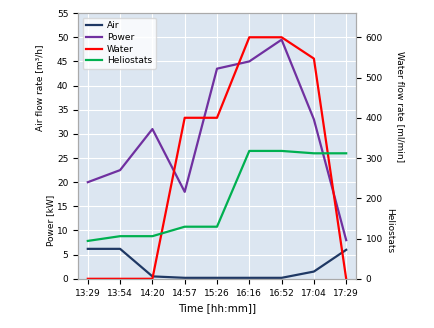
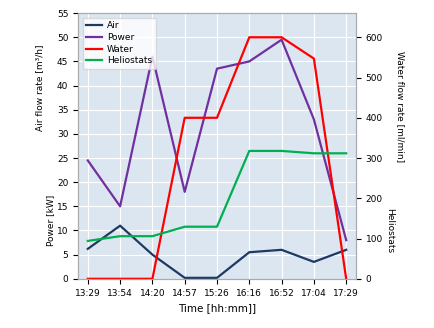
Power/13:29: 20.0 -> 24.5
Air/13:54: 6.2 -> 11.0
Power/13:54: 22.5 -> 15.0
Air/14:20: 0.5 -> 5.0
Power/14:20: 31.0 -> 46.0
Air/16:16: 0.2 -> 5.5
Air/16:52: 0.2 -> 6.0
Air/17:04: 1.5 -> 3.5
